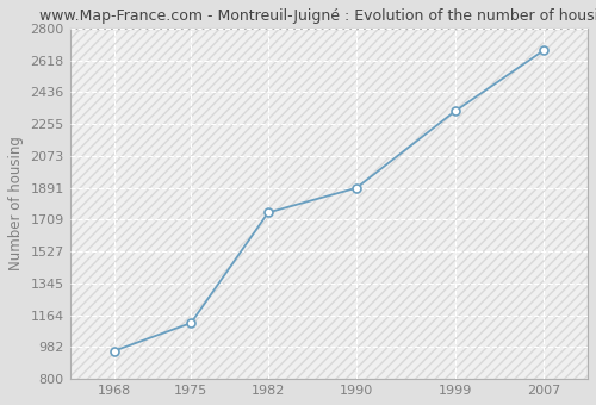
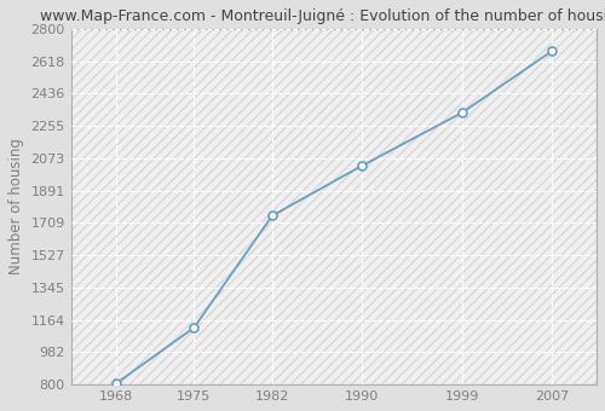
1968: 960 -> 800
1990: 1890 -> 2030
